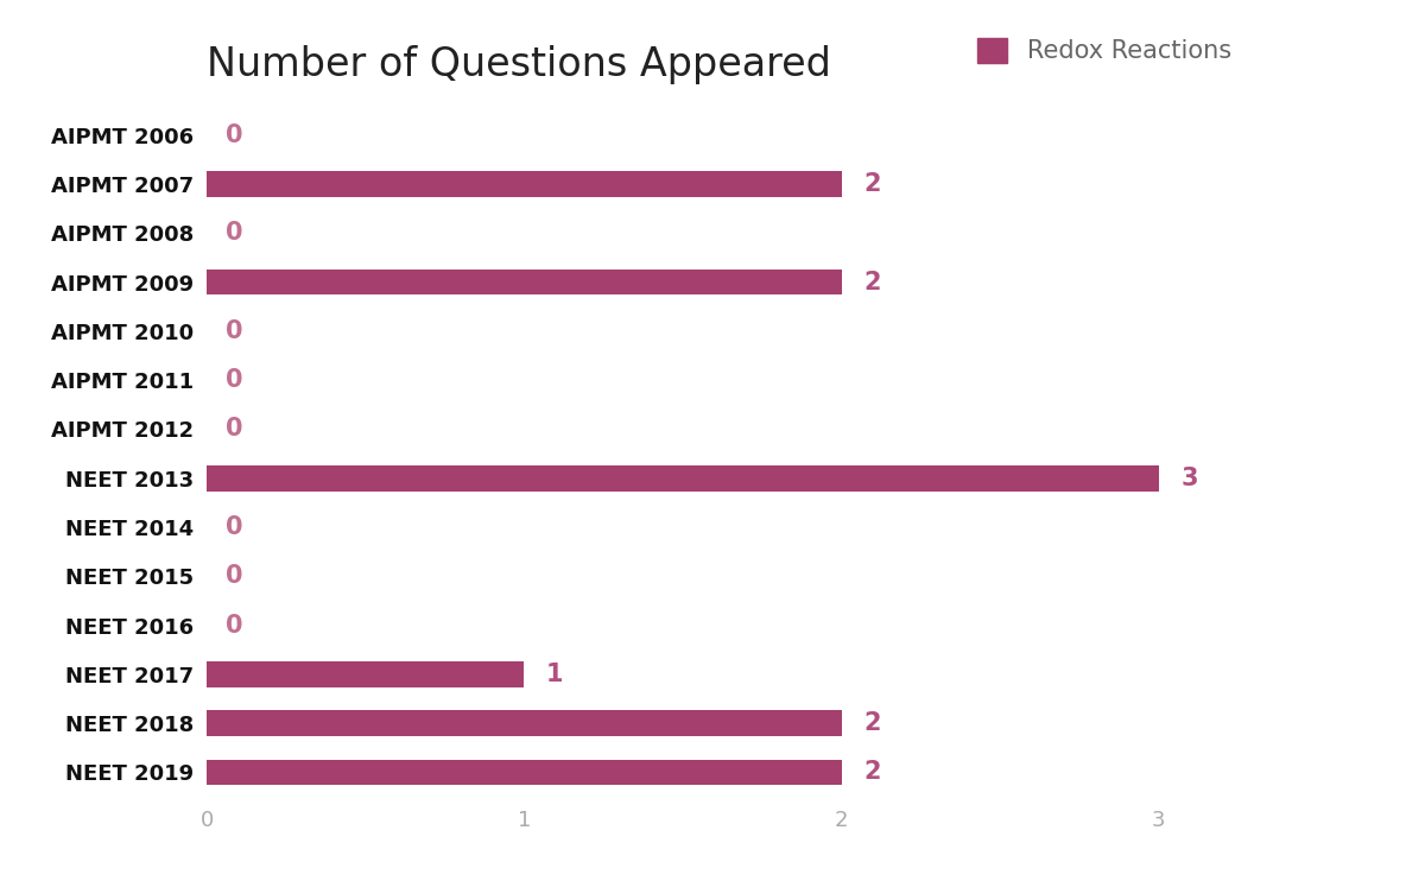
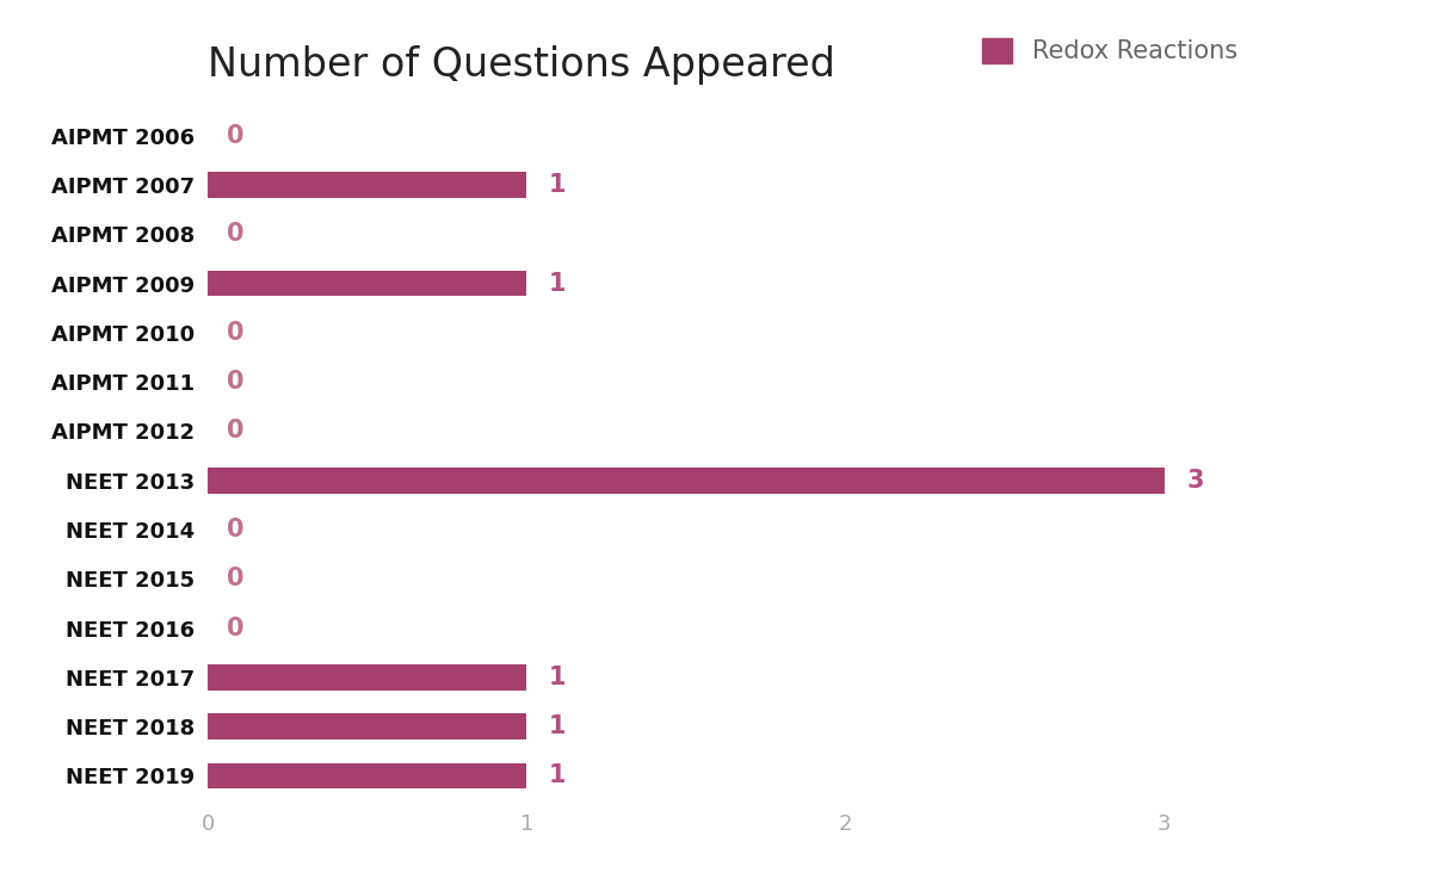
AIPMT 2007: 2 -> 1
AIPMT 2009: 2 -> 1
NEET 2018: 2 -> 1
NEET 2019: 2 -> 1
